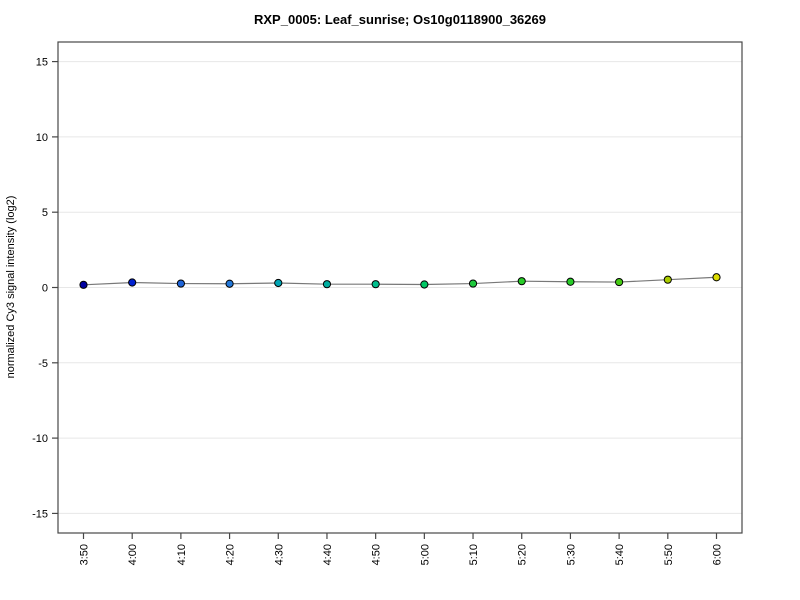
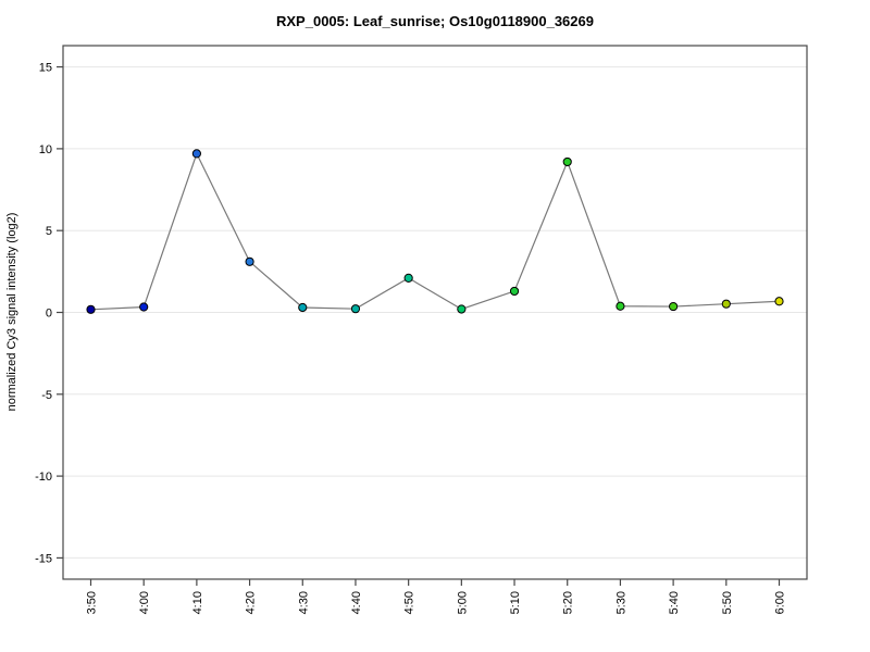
4:10: 0.3 -> 9.7
4:20: 0.2 -> 3.1
4:50: 0.2 -> 2.1
5:10: 0.3 -> 1.3
5:20: 0.4 -> 9.2
